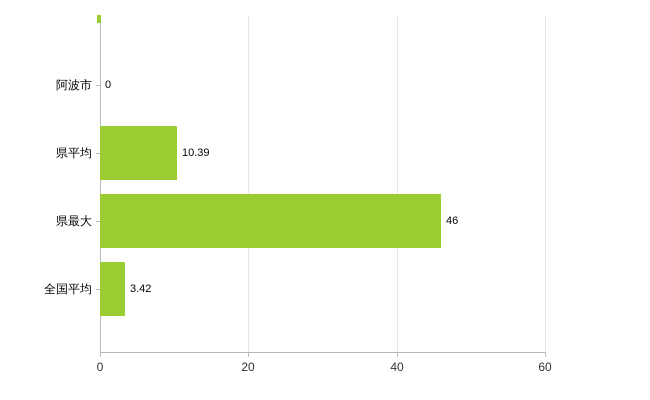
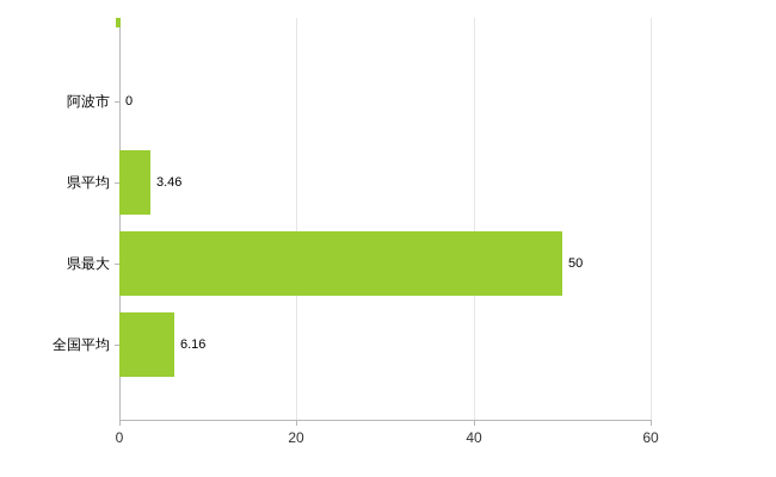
県平均: 10.39 -> 3.46
県最大: 46 -> 50
全国平均: 3.42 -> 6.16
